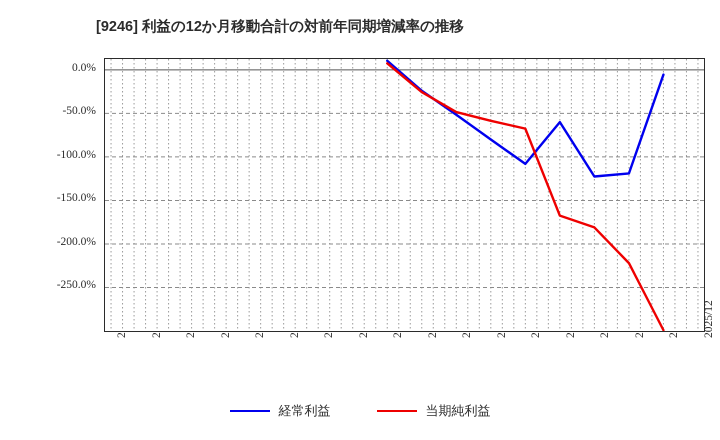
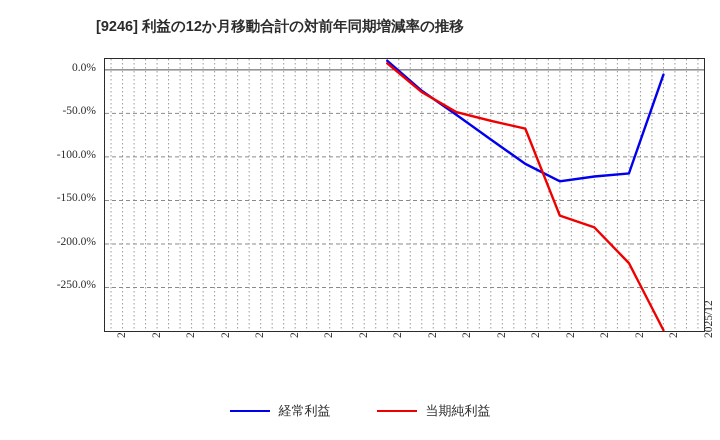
経常利益/2024/12: -60% -> -130%
